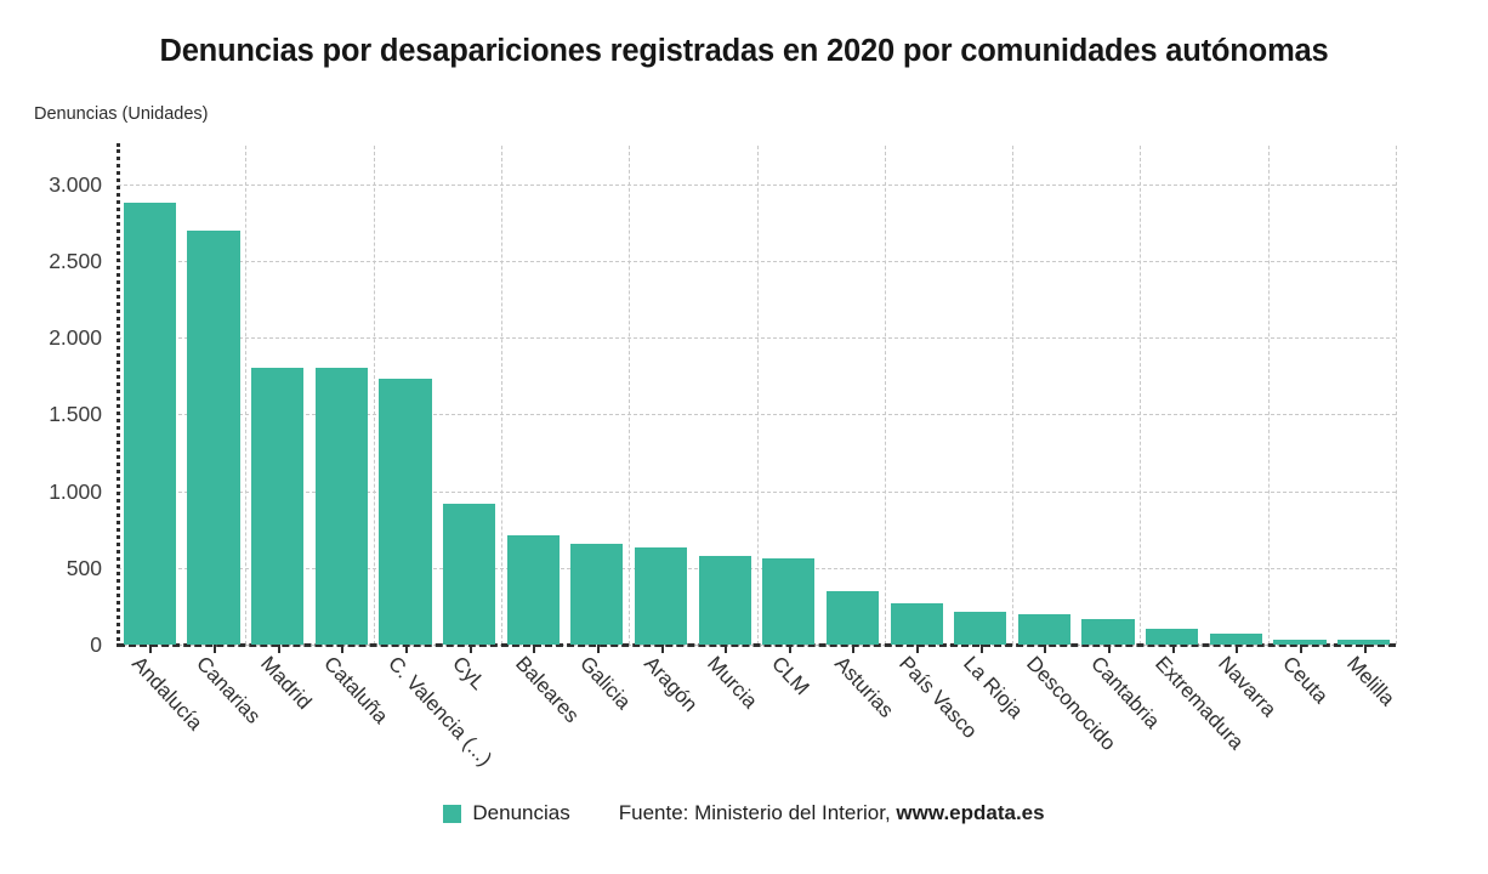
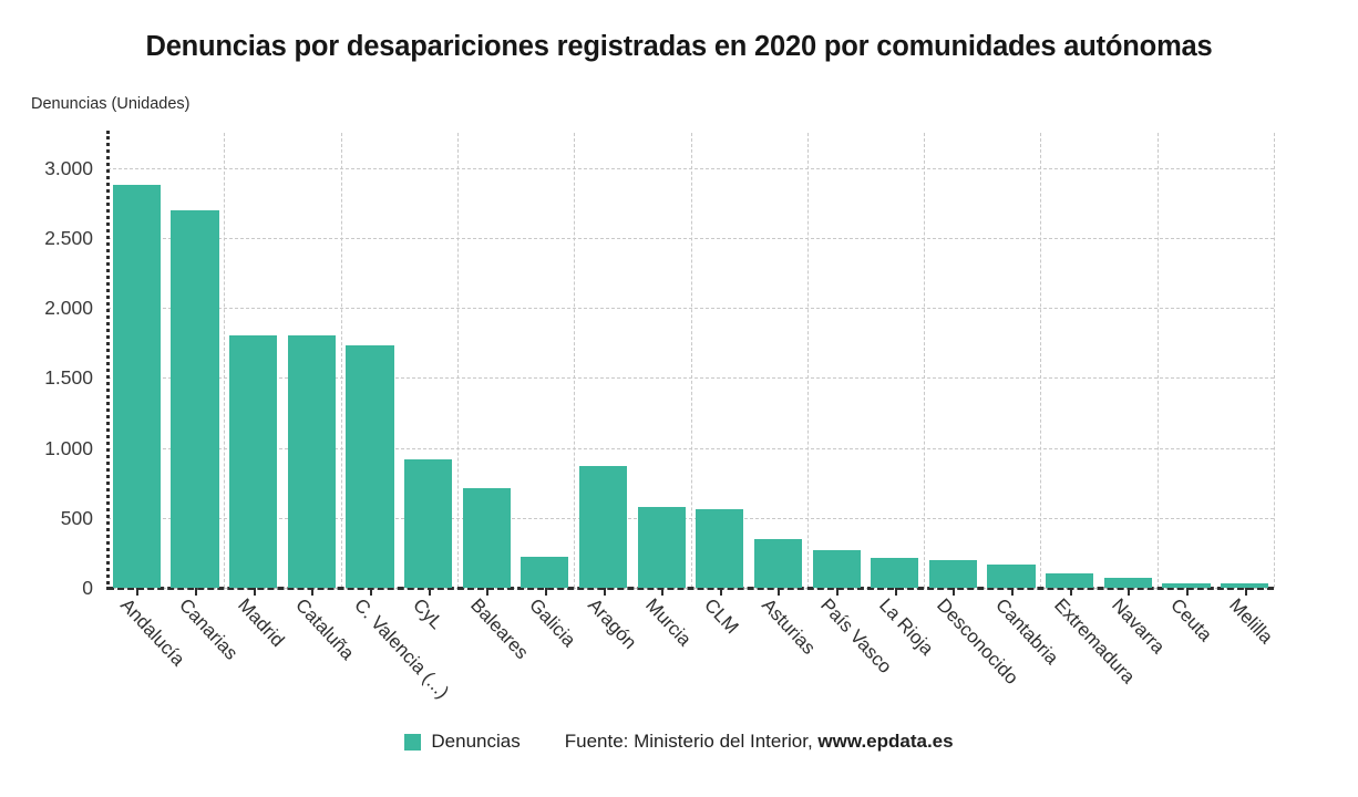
Galicia: 660 -> 220
Aragón: 630 -> 870
